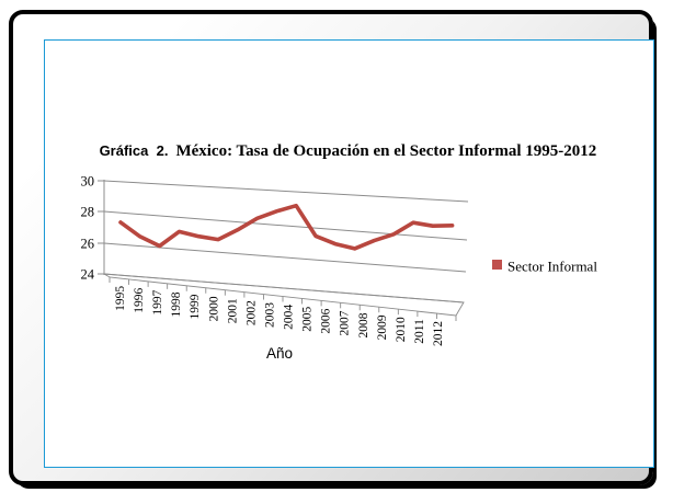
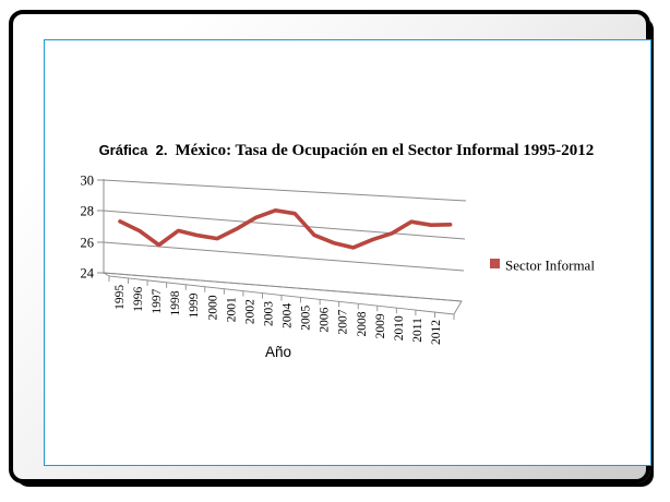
1996: 26.6 -> 26.9
2004: 29.2 -> 28.7
